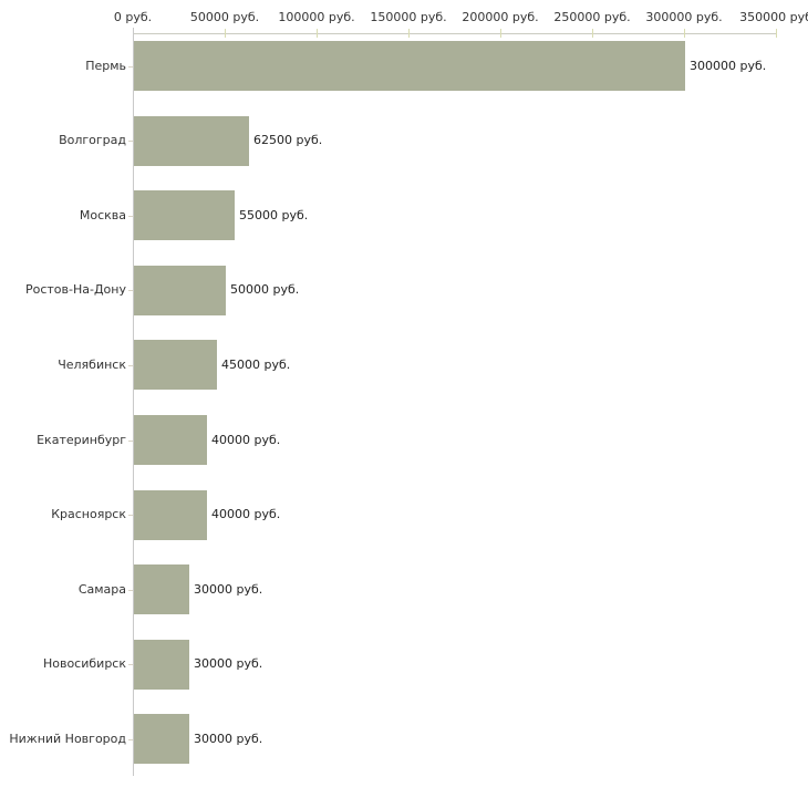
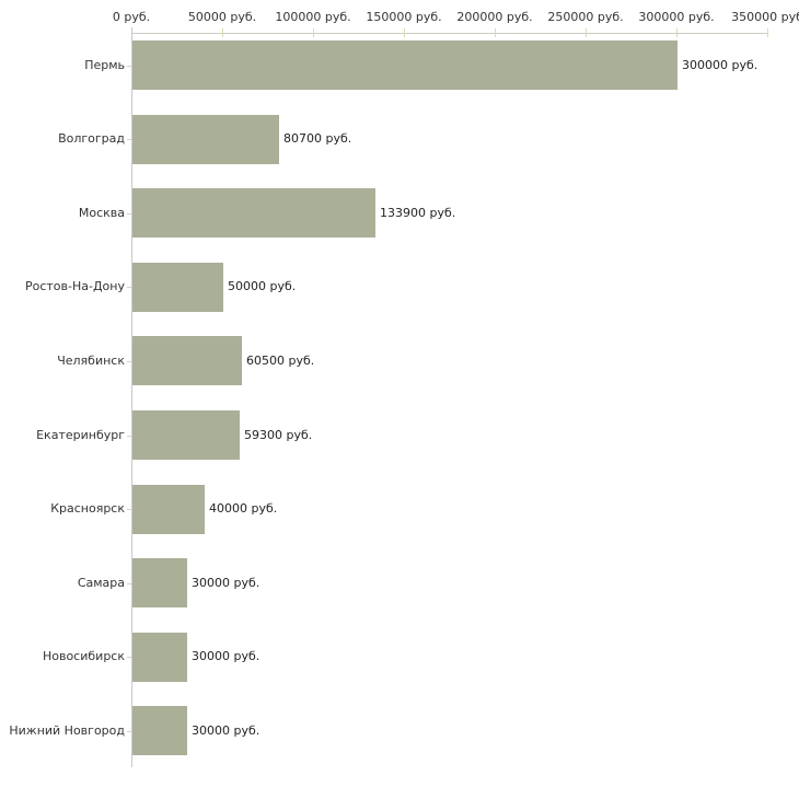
Волгоград: 62500 -> 80700
Москва: 55000 -> 133900
Челябинск: 45000 -> 60500
Екатеринбург: 40000 -> 59300
